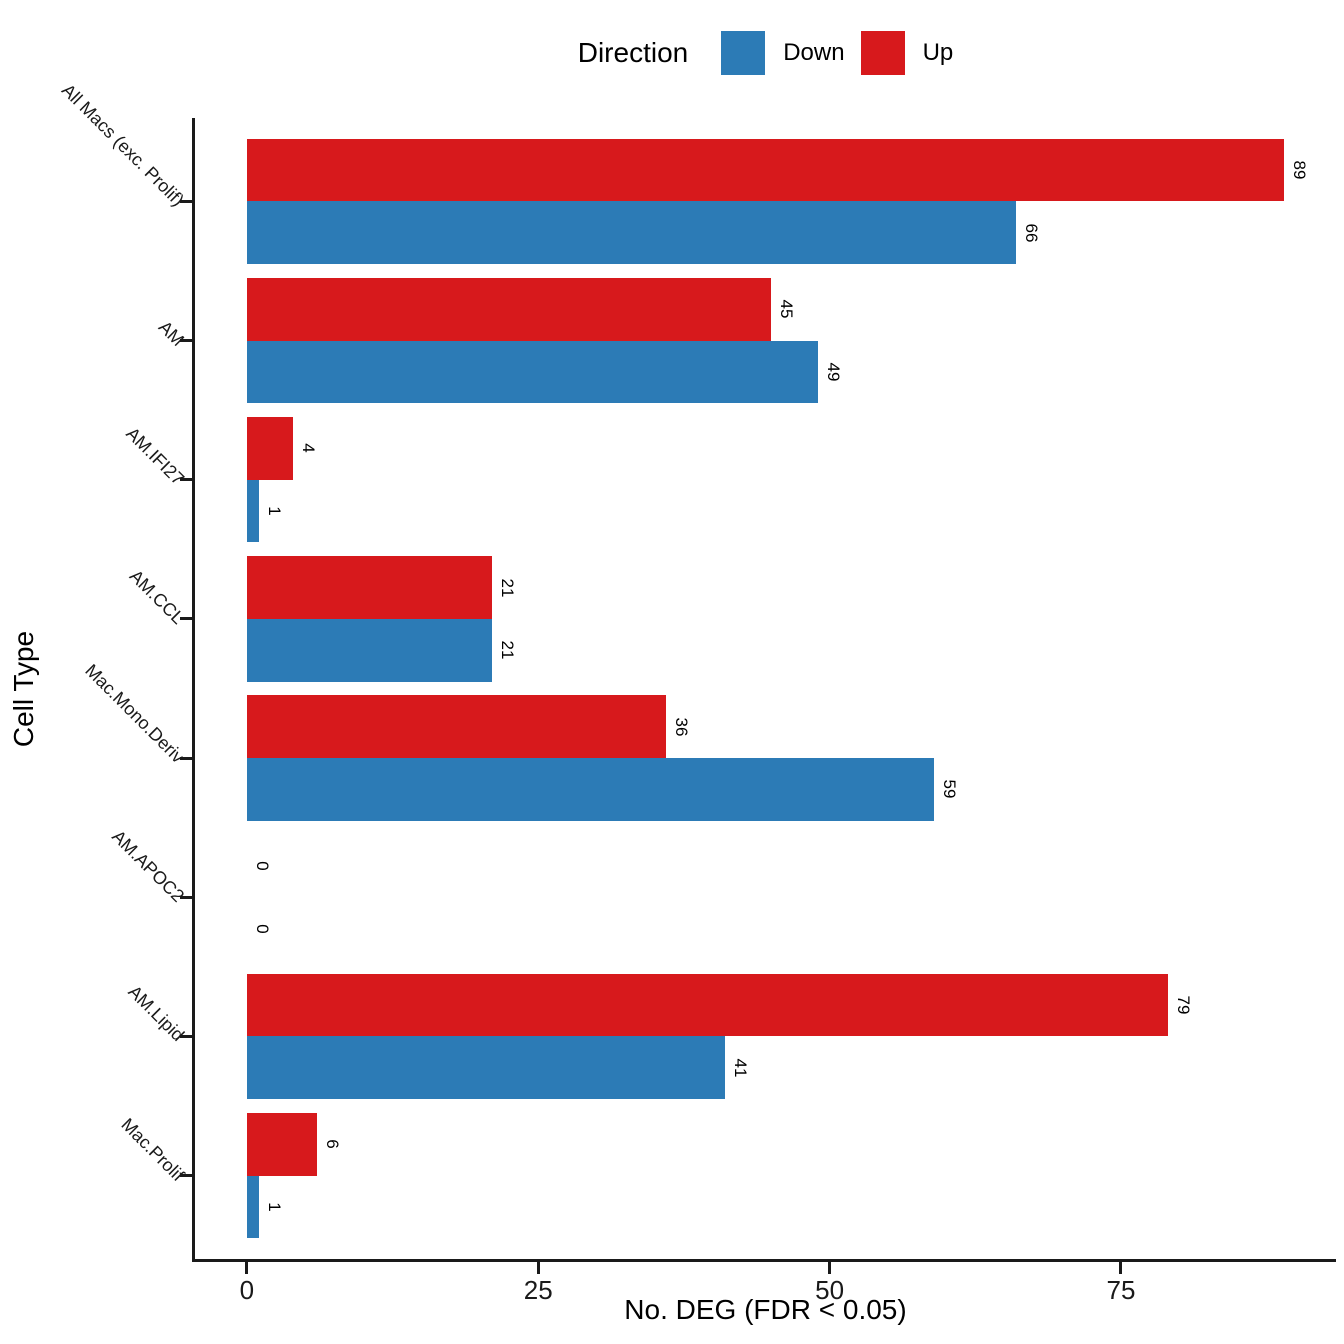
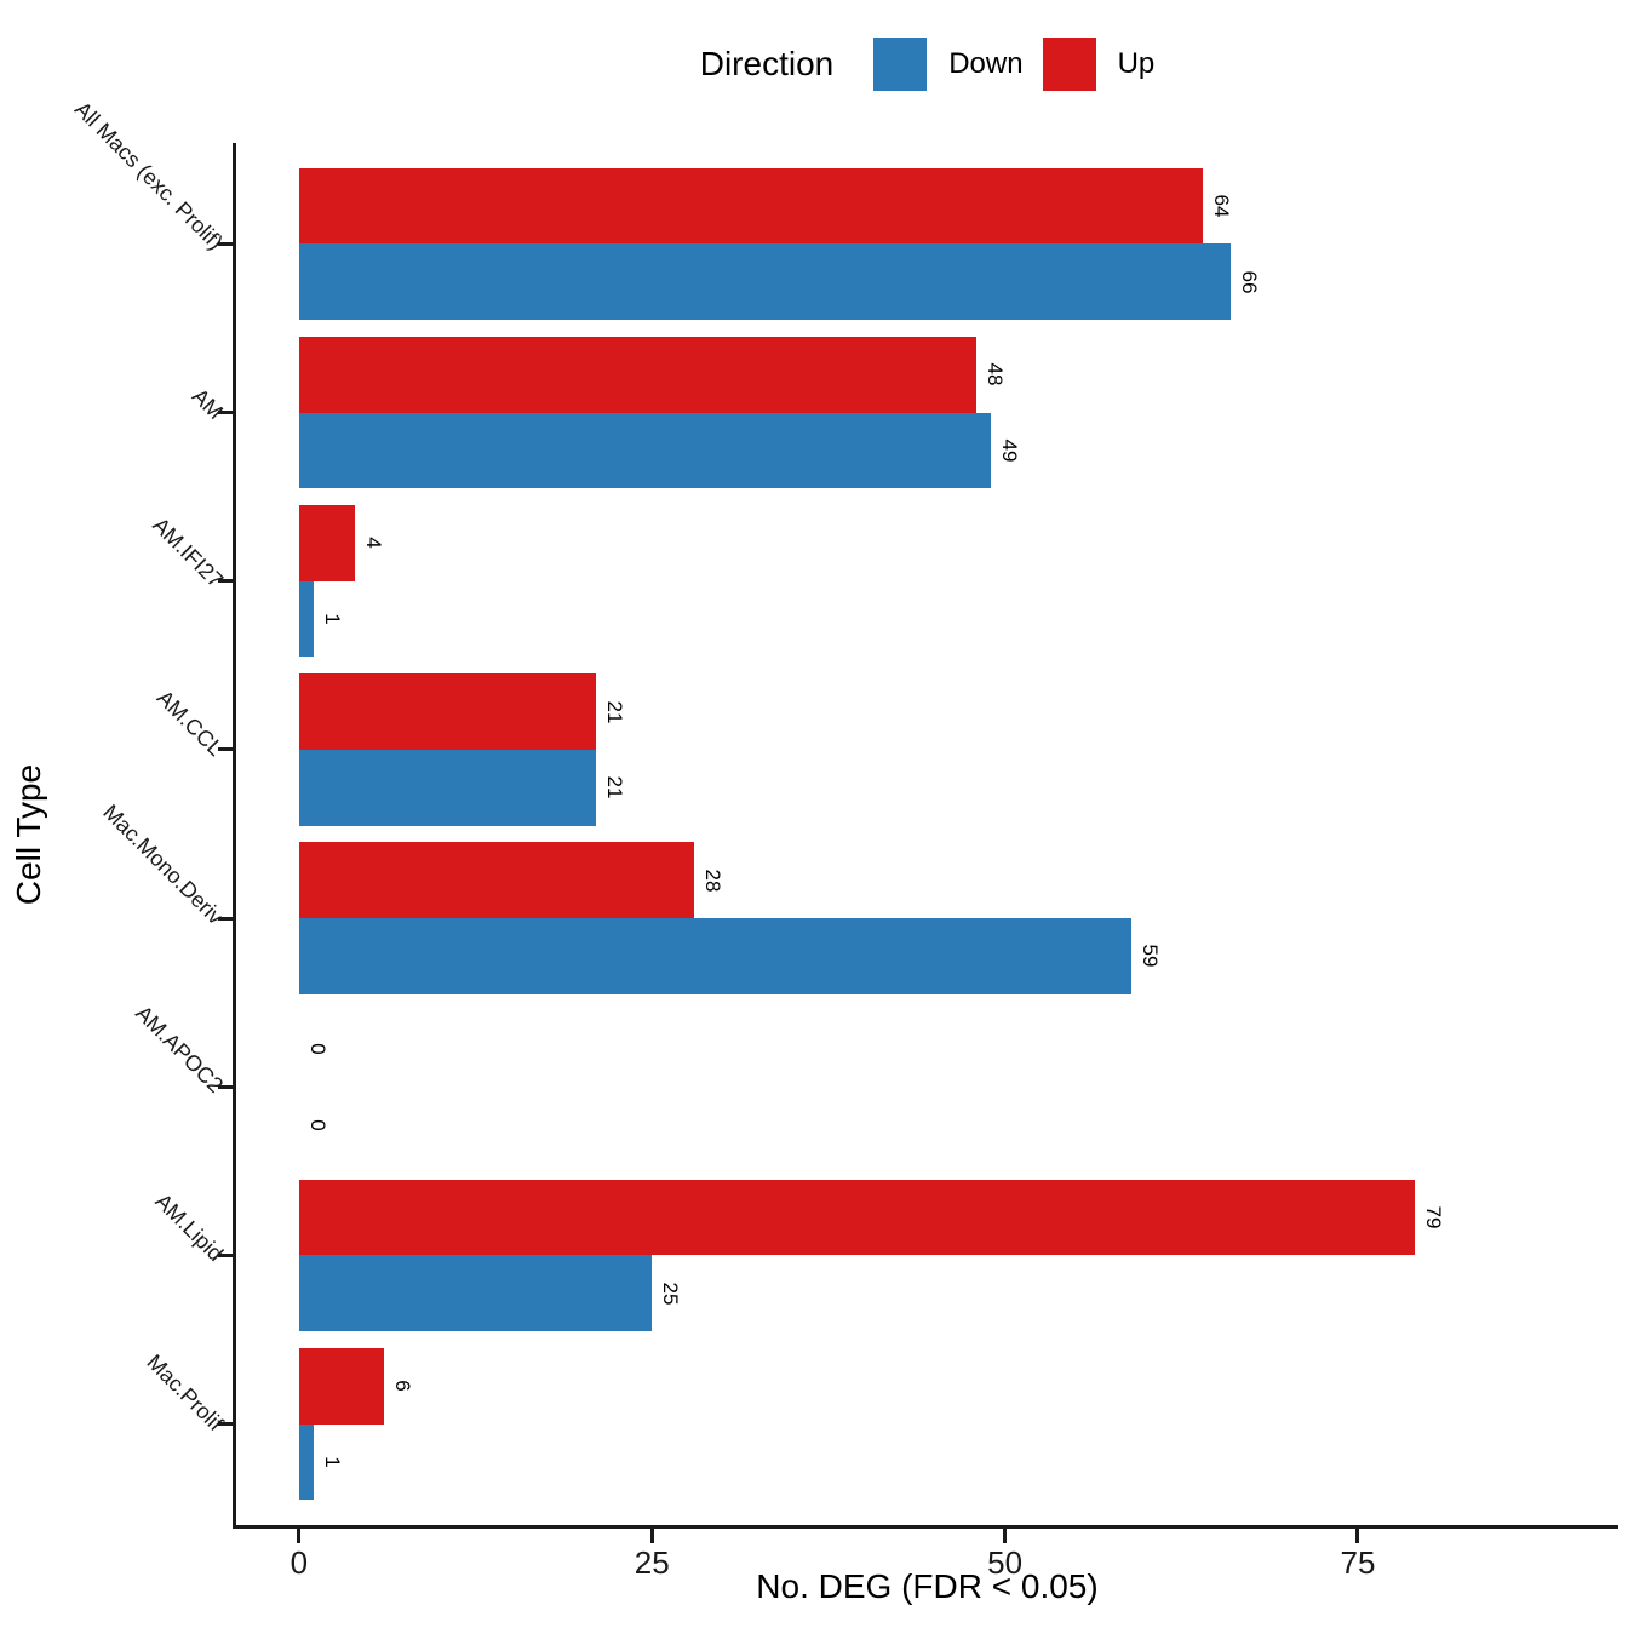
Up/All Macs (exc. Prolif): 89 -> 64
Up/AM: 45 -> 48
Up/Mac.Mono.Deriv: 36 -> 28
Down/AM.Lipid: 41 -> 25
